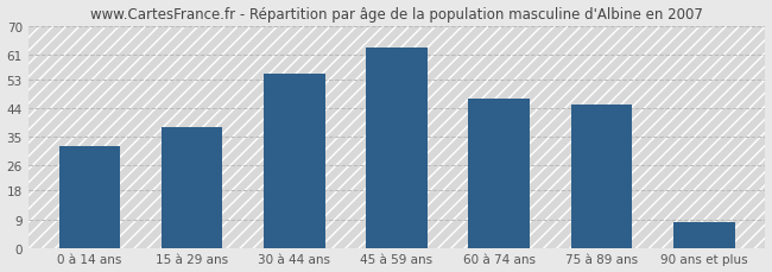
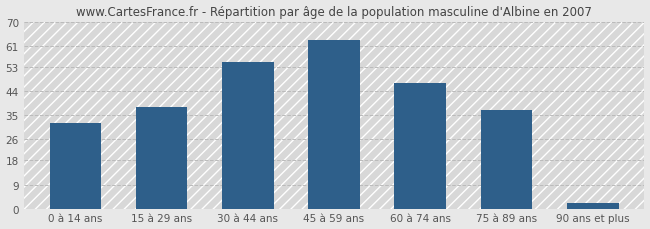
75 à 89 ans: 45 -> 37
90 ans et plus: 8 -> 2
